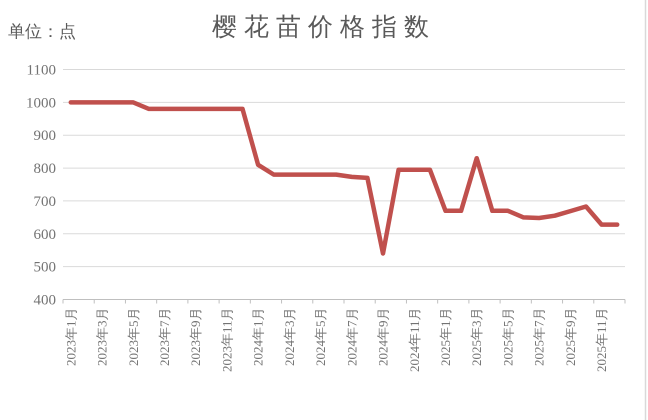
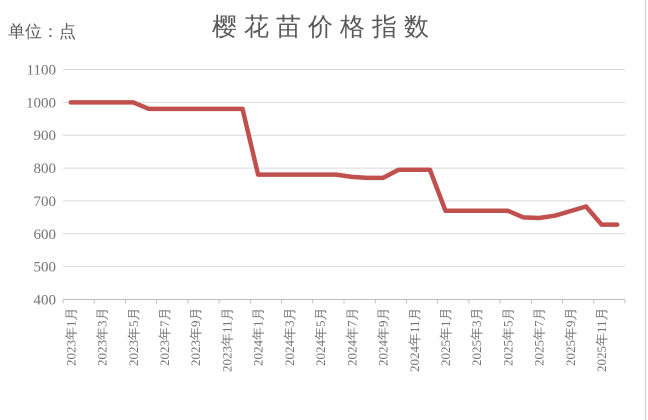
2024年1月: 810 -> 780
2024年9月: 540 -> 770
2025年3月: 830 -> 670
